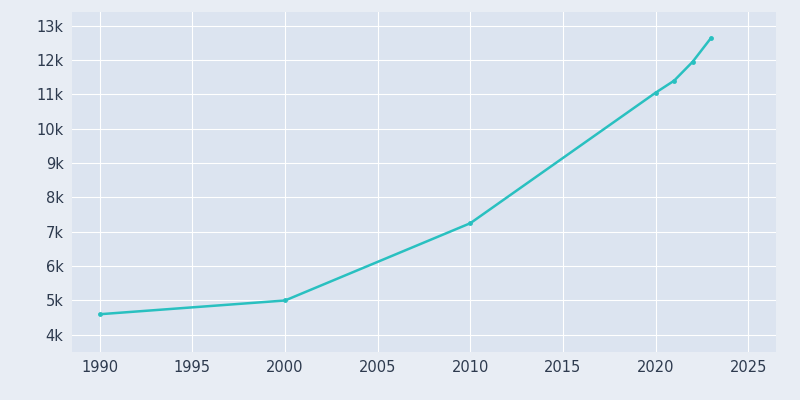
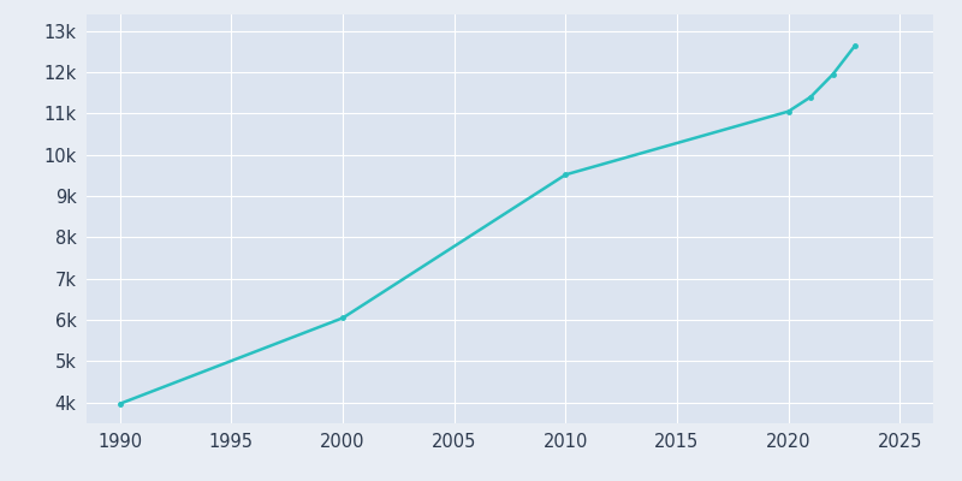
1990: 4.60k -> 3.97k
2000: 5.00k -> 6.05k
2010: 7.25k -> 9.52k
